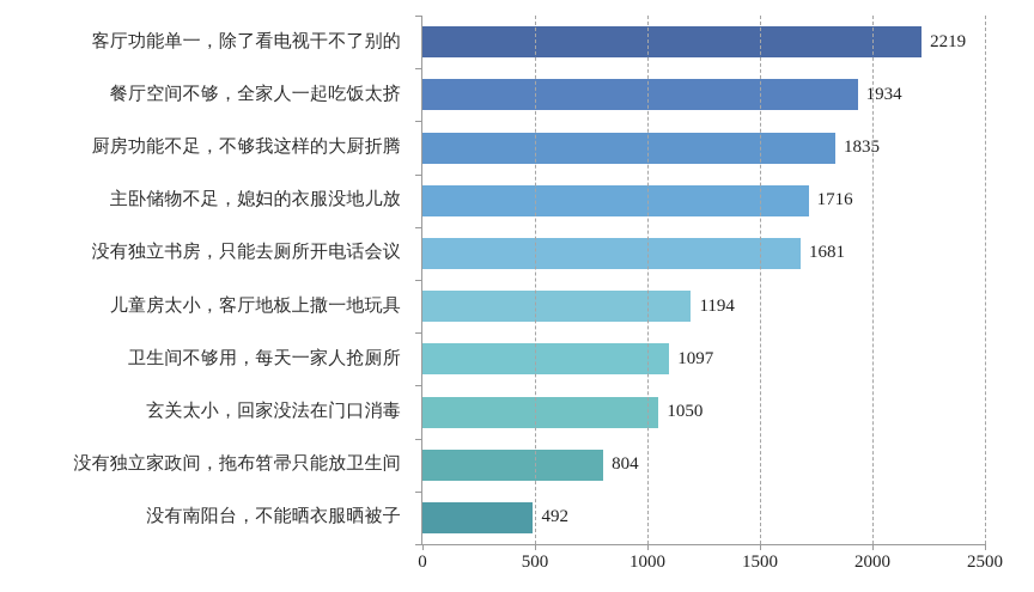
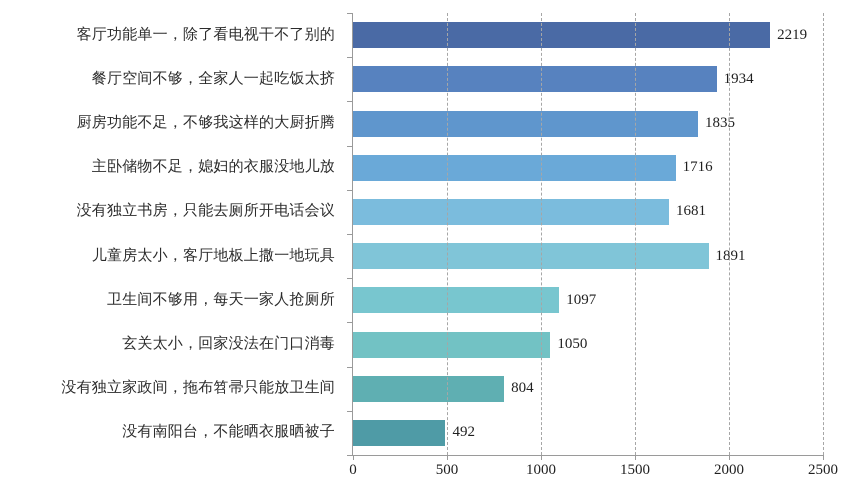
儿童房太小，客厅地板上撒一地玩具: 1194 -> 1891
